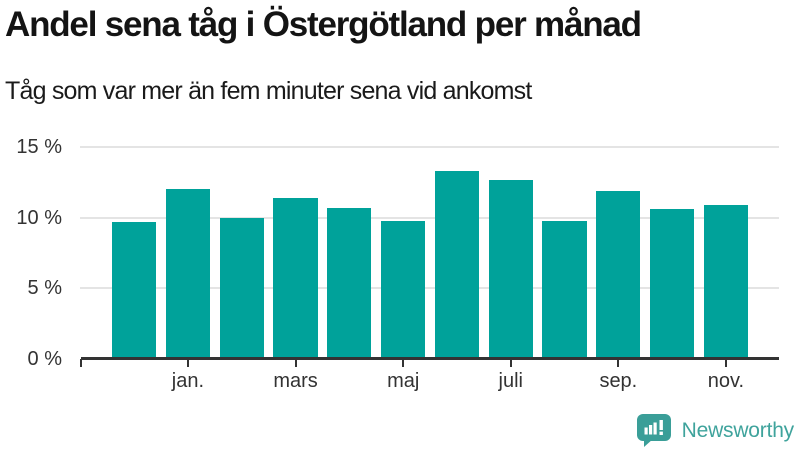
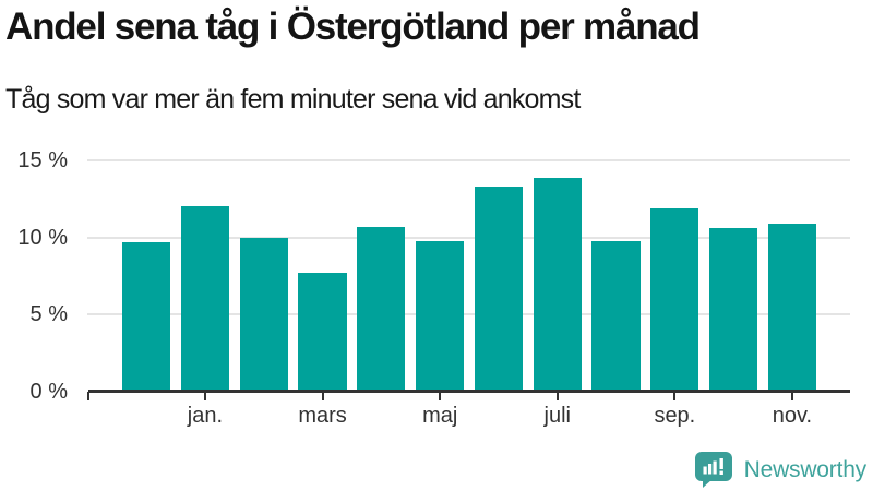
mars: 11.4% -> 7.7%
juli: 12.7% -> 13.9%
